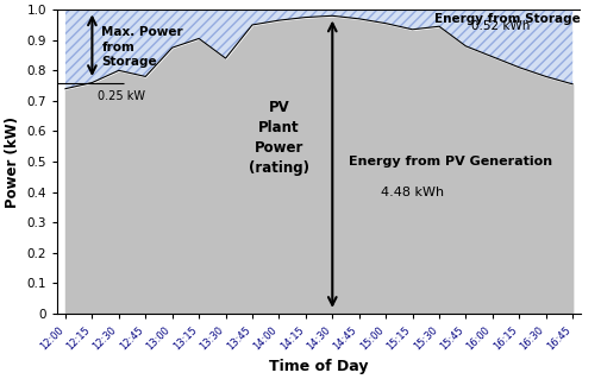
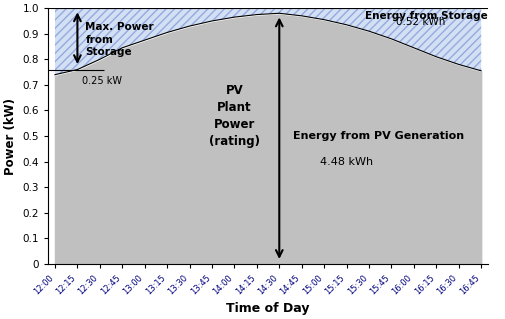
12:45: 0.780 -> 0.845
13:30: 0.840 -> 0.930
15:30: 0.945 -> 0.910
